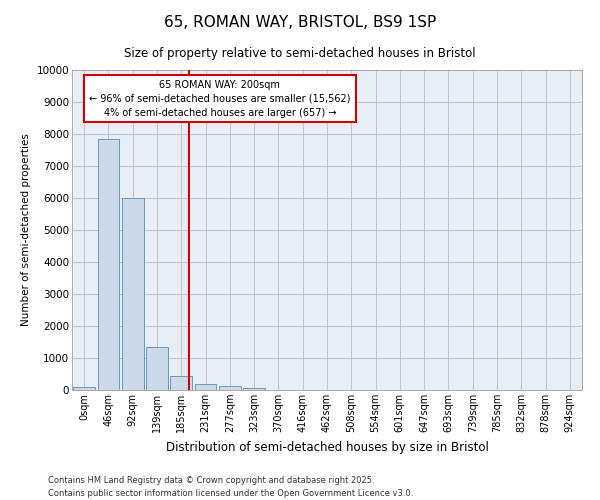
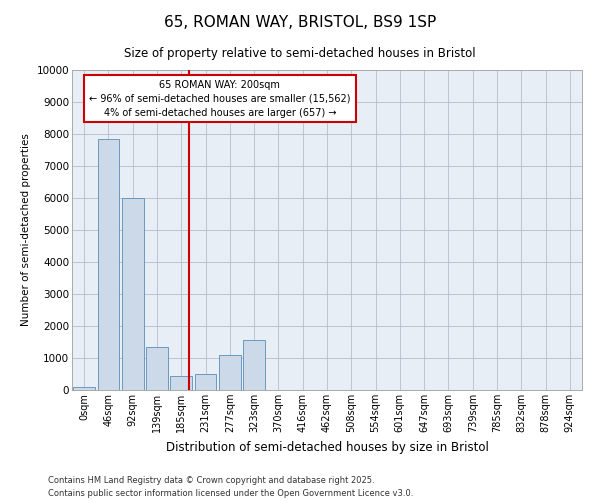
231sqm: 200 -> 500
277sqm: 130 -> 1100
323sqm: 50 -> 1550
